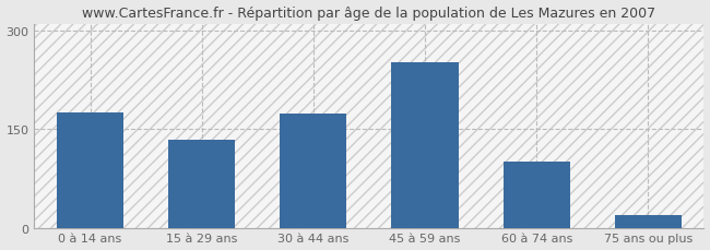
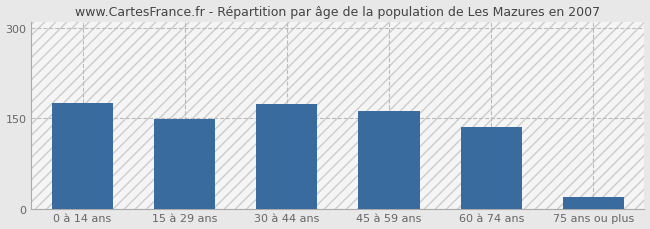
15 à 29 ans: 134 -> 149
45 à 59 ans: 252 -> 162
60 à 74 ans: 100 -> 136
